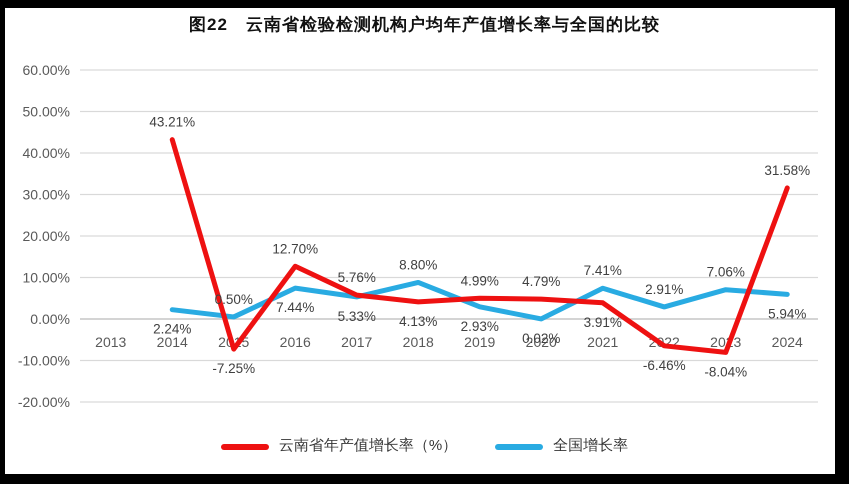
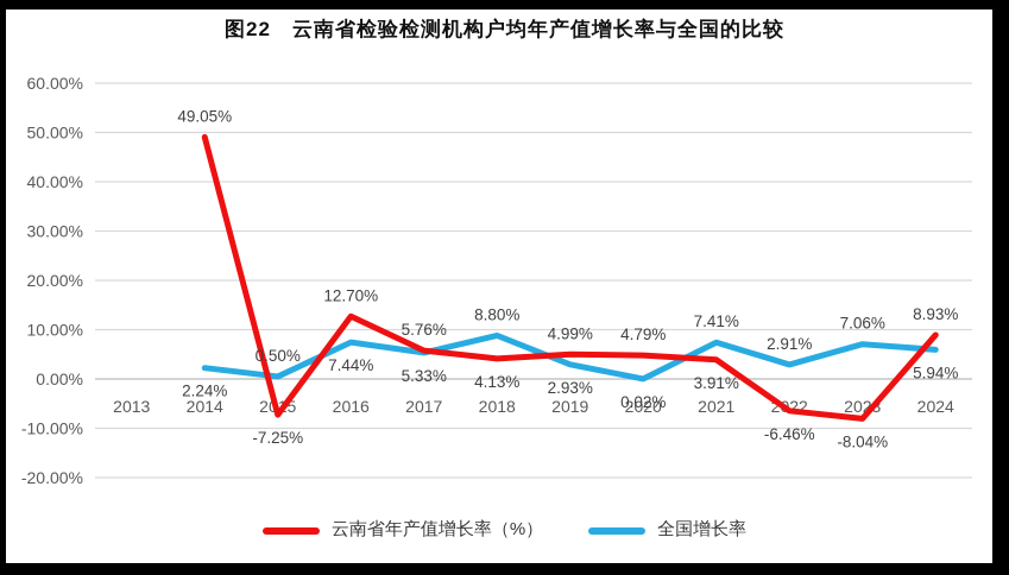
云南省年产值增长率（%）/2014: 43.21% -> 49.05%
云南省年产值增长率（%）/2024: 31.58% -> 8.93%
